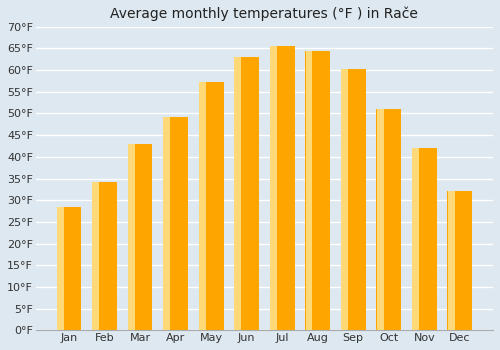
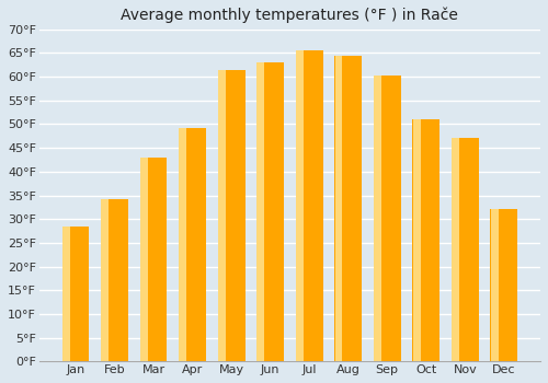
May: 57.2°F -> 61.5°F
Nov: 42.1°F -> 47.0°F
